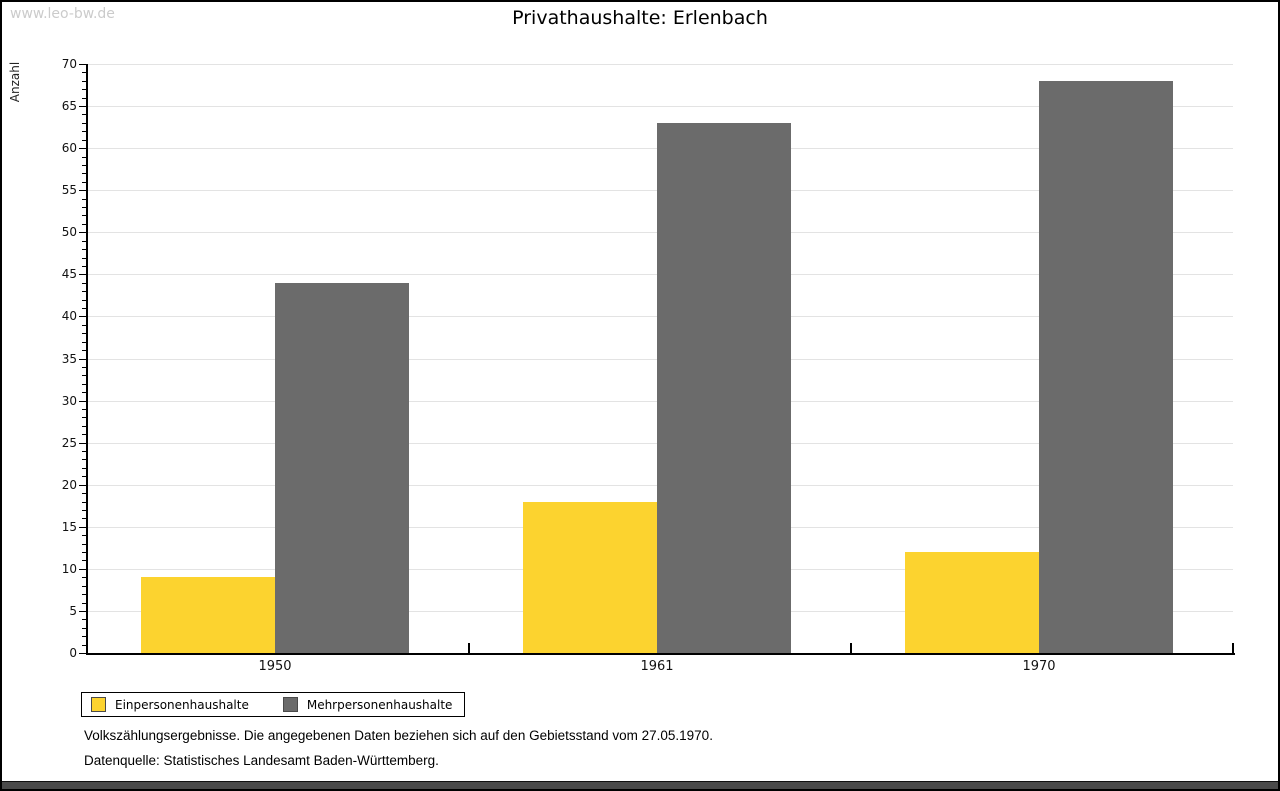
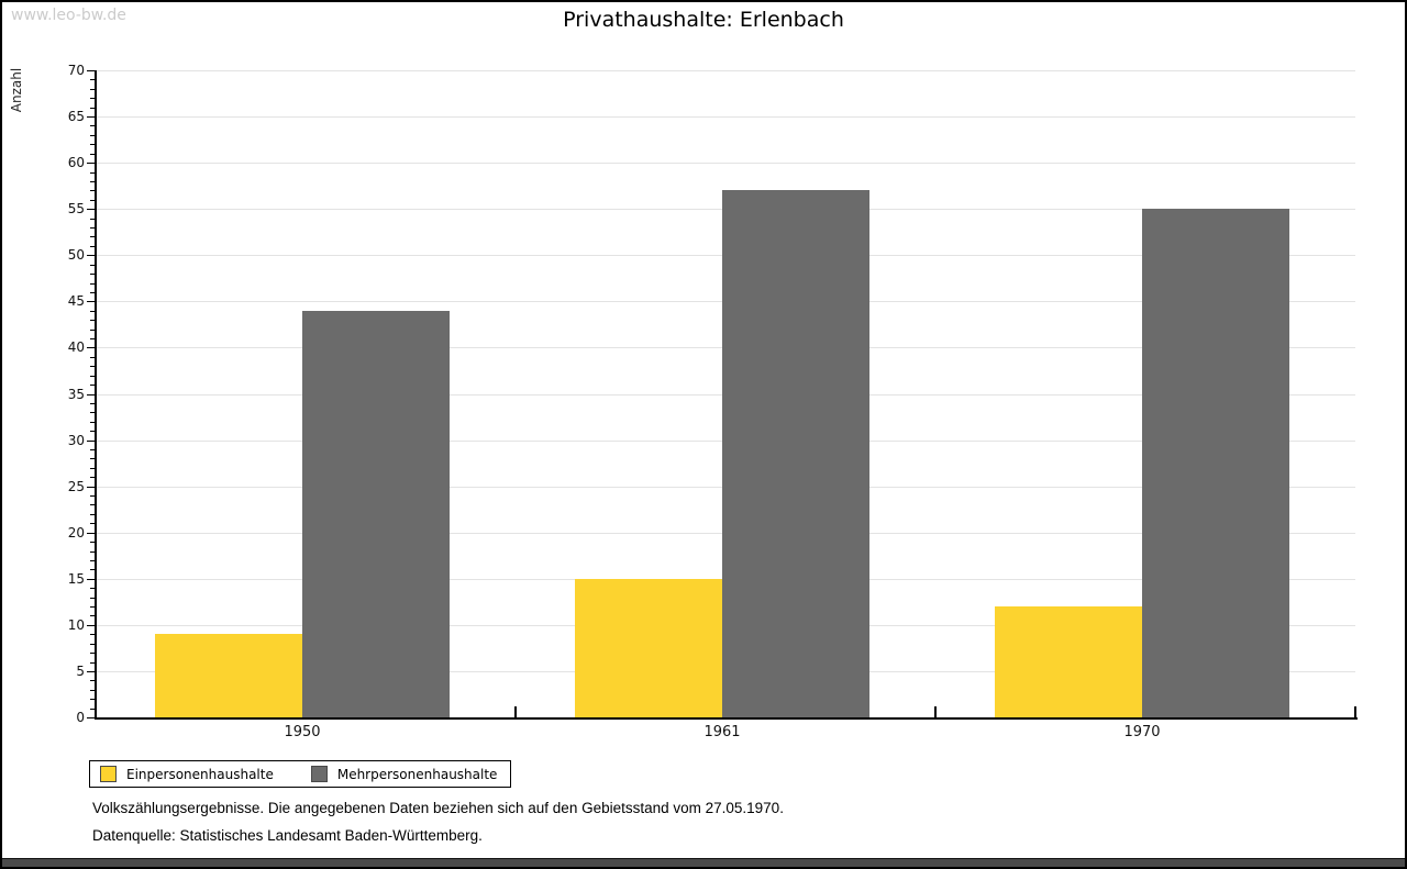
Einpersonenhaushalte/1961: 18 -> 15
Mehrpersonenhaushalte/1961: 63 -> 57
Mehrpersonenhaushalte/1970: 68 -> 55
